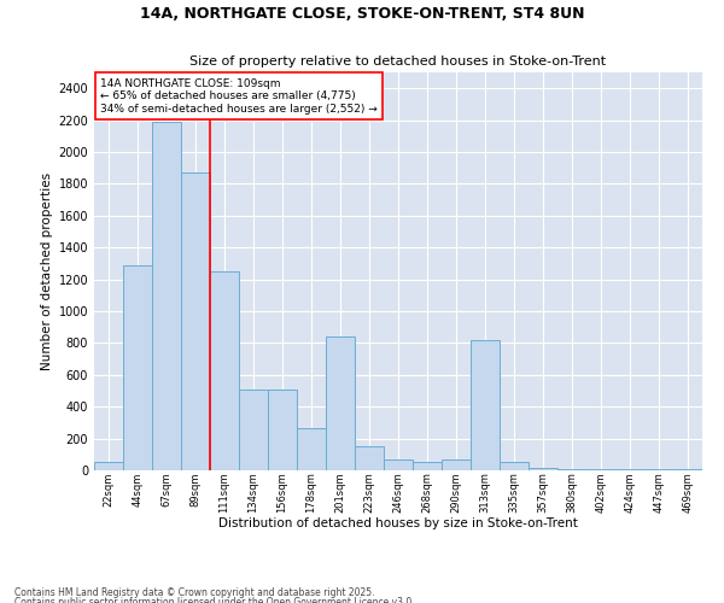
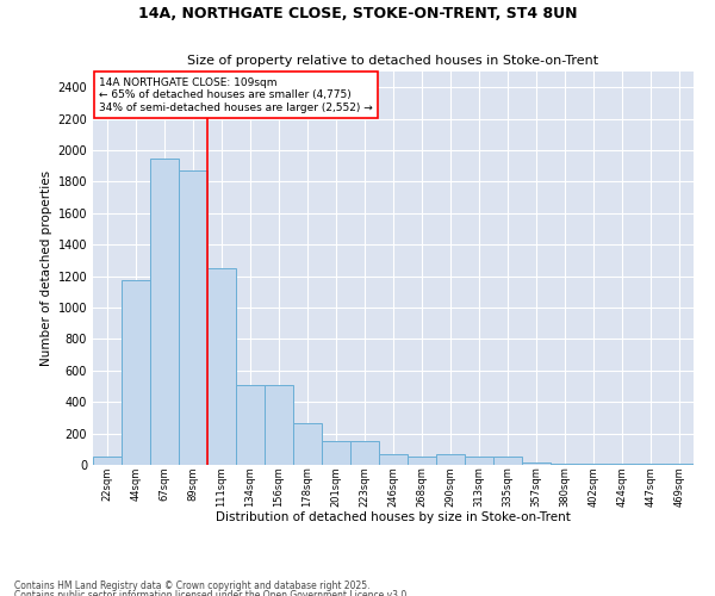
44sqm: 1290 -> 1180
67sqm: 2190 -> 1950
201sqm: 840 -> 160
313sqm: 820 -> 60
